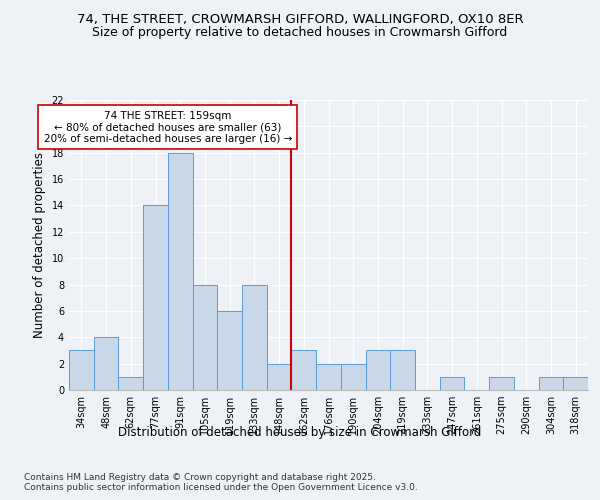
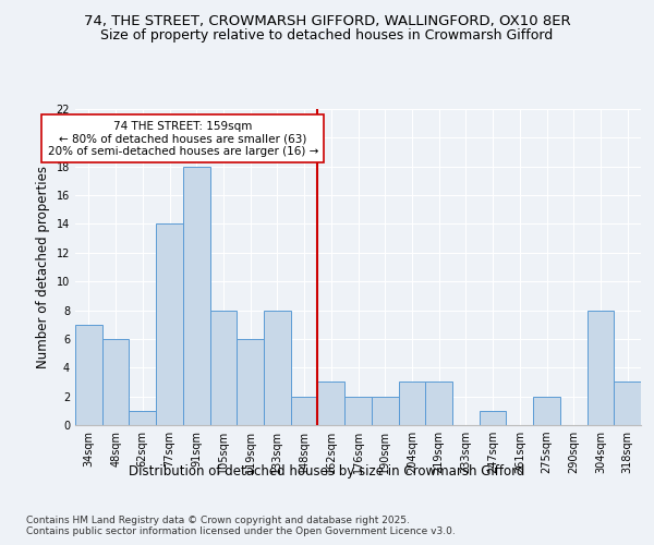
34sqm: 3 -> 7
48sqm: 4 -> 6
275sqm: 1 -> 2
304sqm: 1 -> 8
318sqm: 1 -> 3
